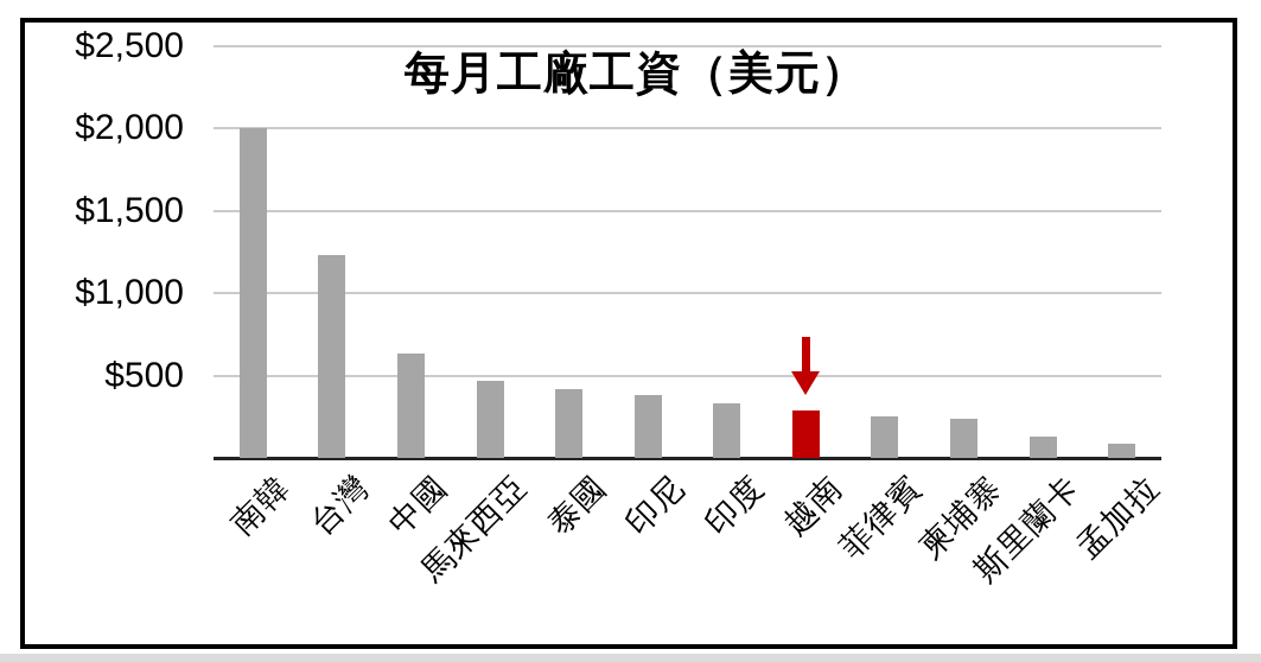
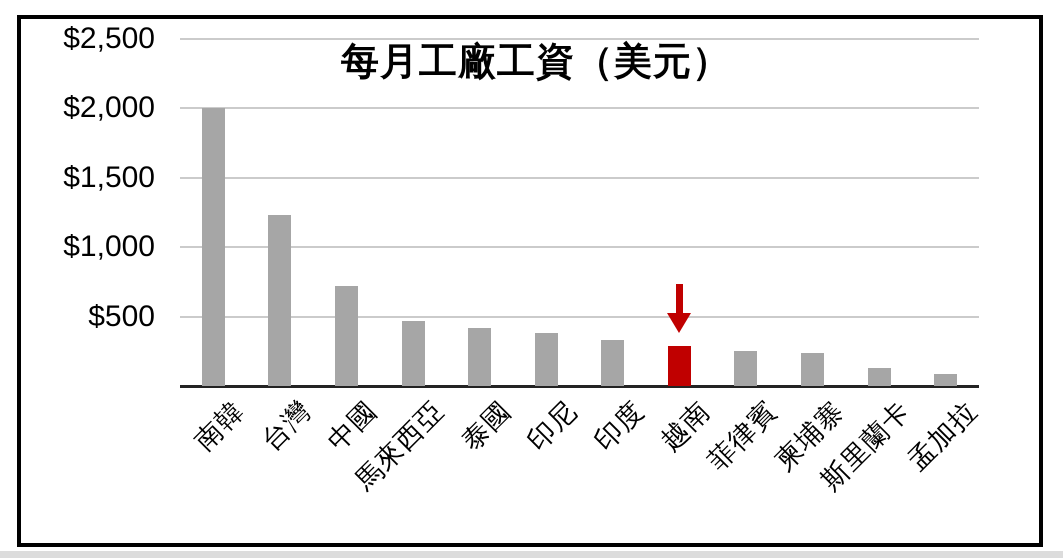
中國: $640 -> $720
